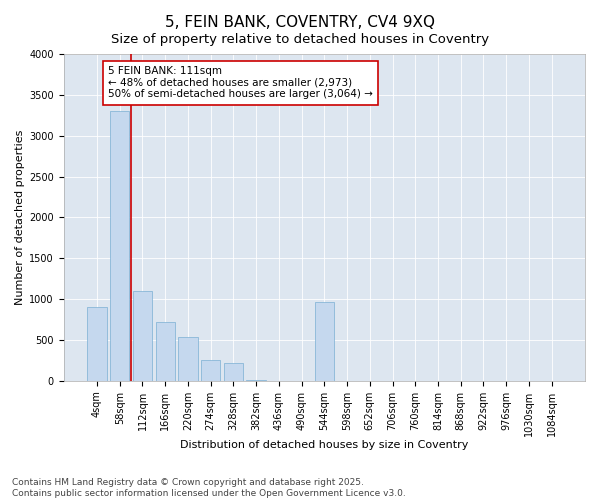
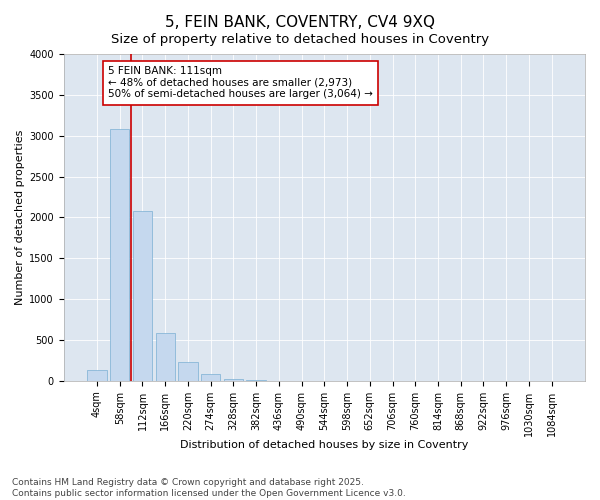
4sqm: 900 -> 130
58sqm: 3300 -> 3080
112sqm: 1100 -> 2080
166sqm: 720 -> 580
220sqm: 540 -> 230
274sqm: 260 -> 80
328sqm: 220 -> 20
544sqm: 960 -> 0
